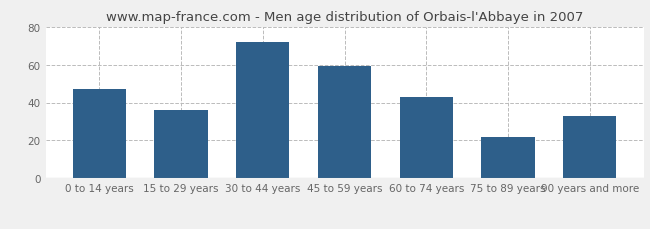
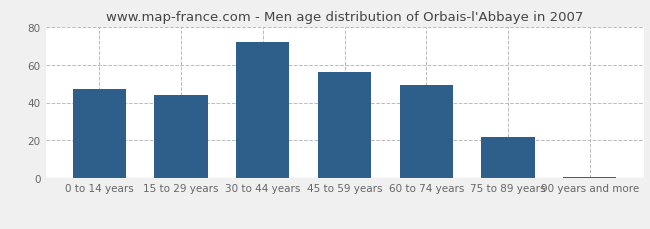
15 to 29 years: 36 -> 44
45 to 59 years: 59 -> 56
60 to 74 years: 43 -> 49
90 years and more: 33 -> 1
